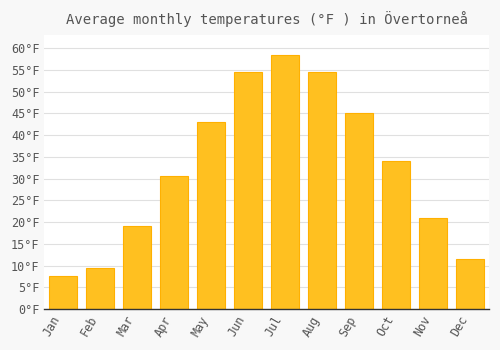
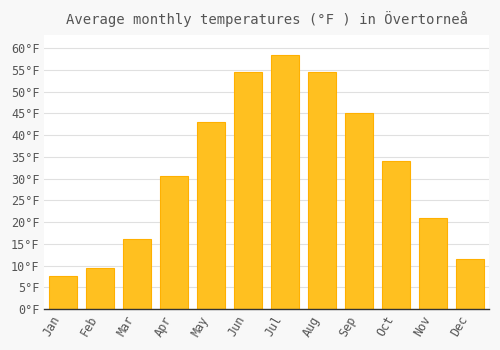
Mar: 19.0°F -> 16.0°F
